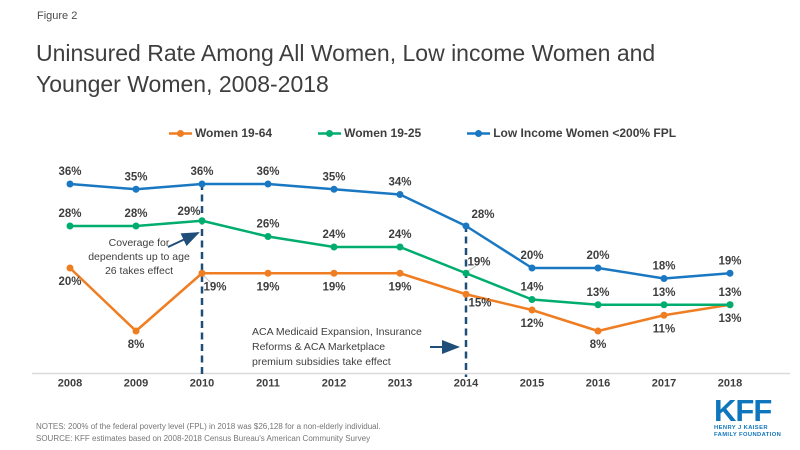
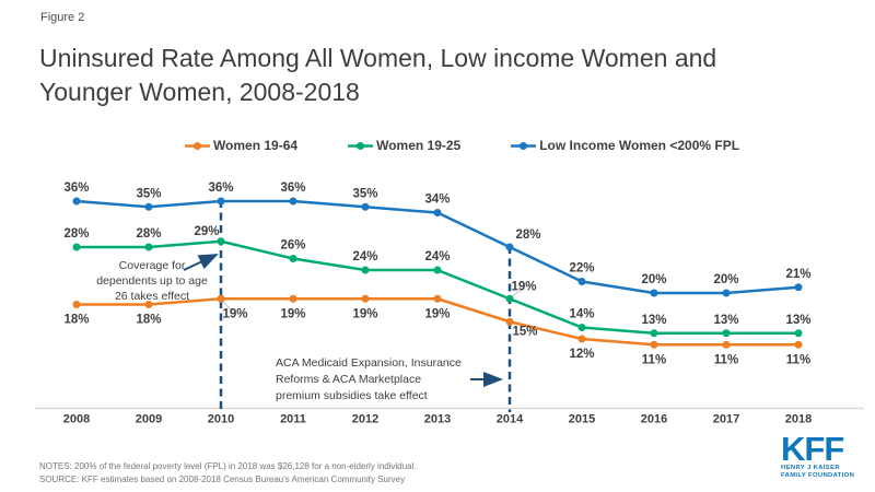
Women 19-64/2008: 20% -> 18%
Women 19-64/2009: 8% -> 18%
Low Income Women <200% FPL/2015: 20% -> 22%
Women 19-64/2016: 8% -> 11%
Low Income Women <200% FPL/2017: 18% -> 20%
Women 19-64/2018: 13% -> 11%
Low Income Women <200% FPL/2018: 19% -> 21%
